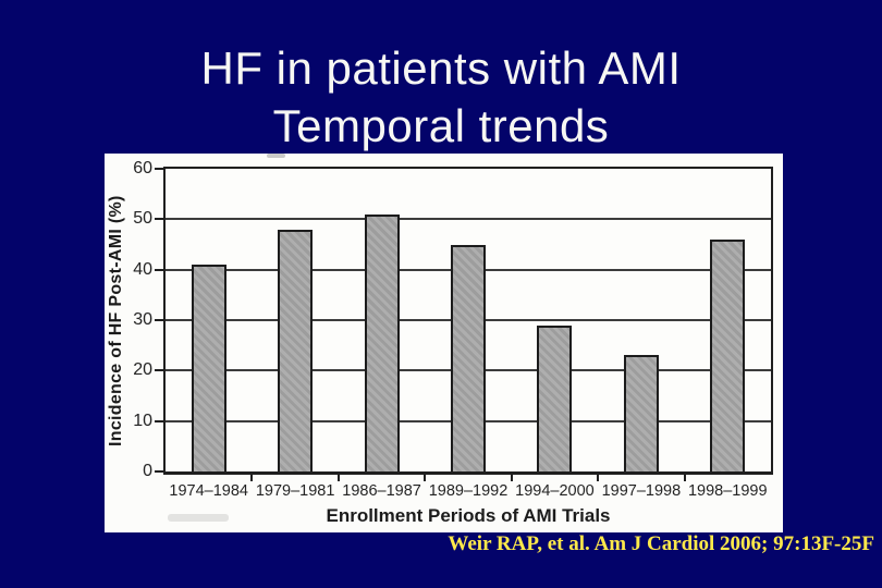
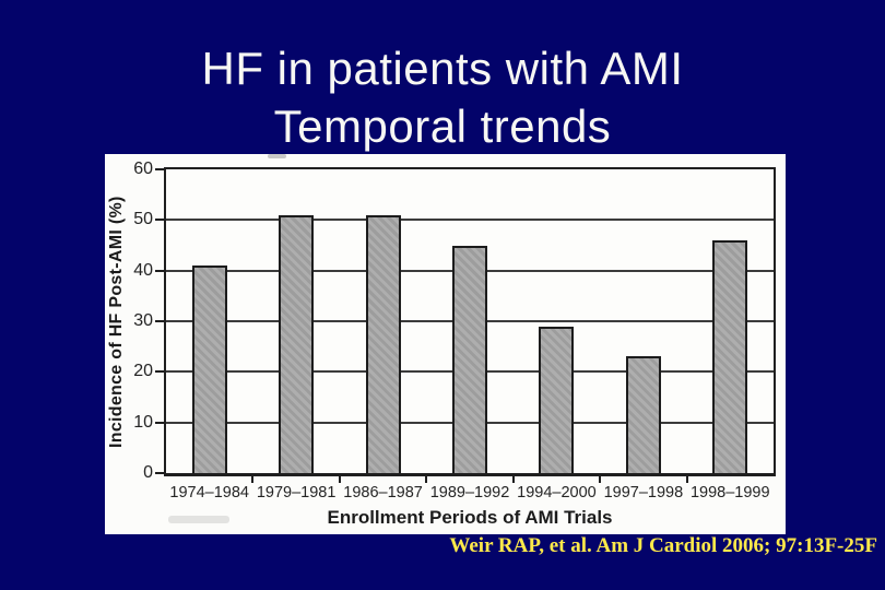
1979–1981: 48 -> 51
